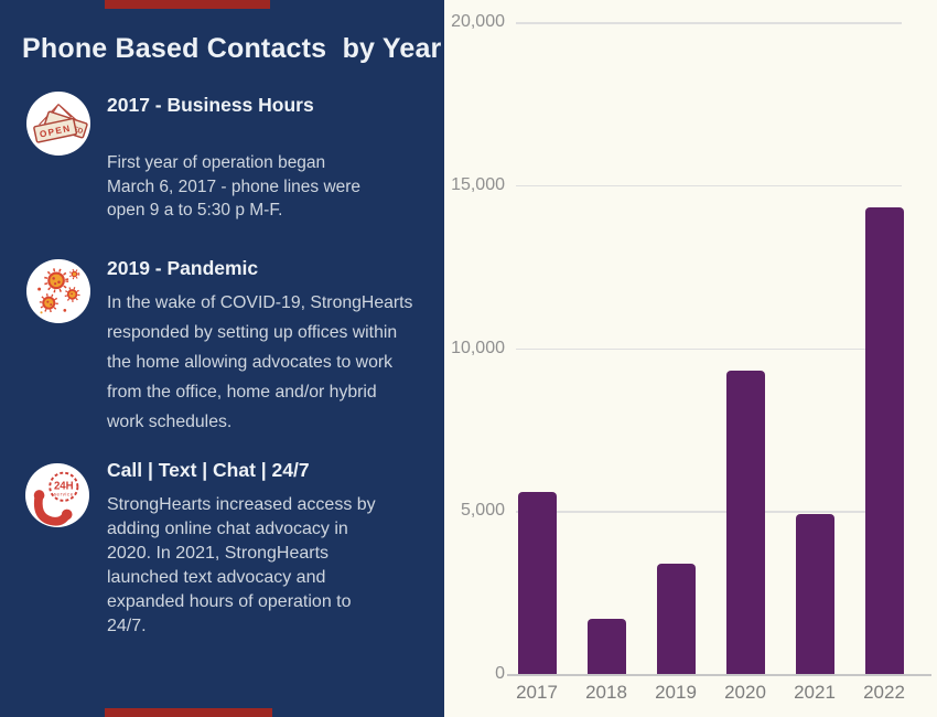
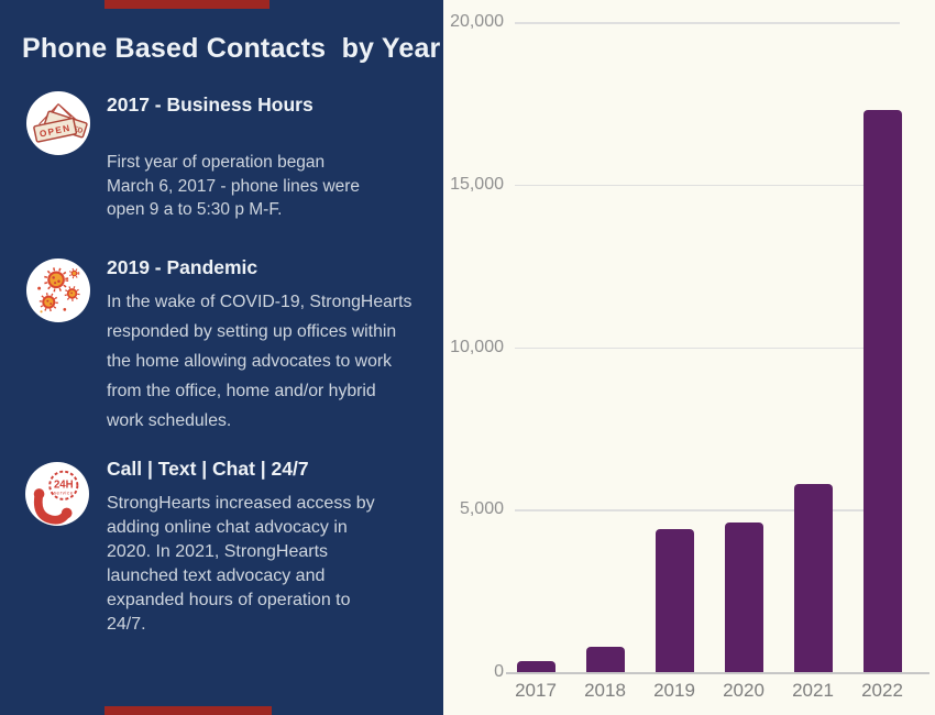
2017: 5600 -> 400
2018: 1700 -> 800
2019: 3400 -> 4400
2020: 9300 -> 4600
2021: 4900 -> 5800
2022: 14300 -> 17300
